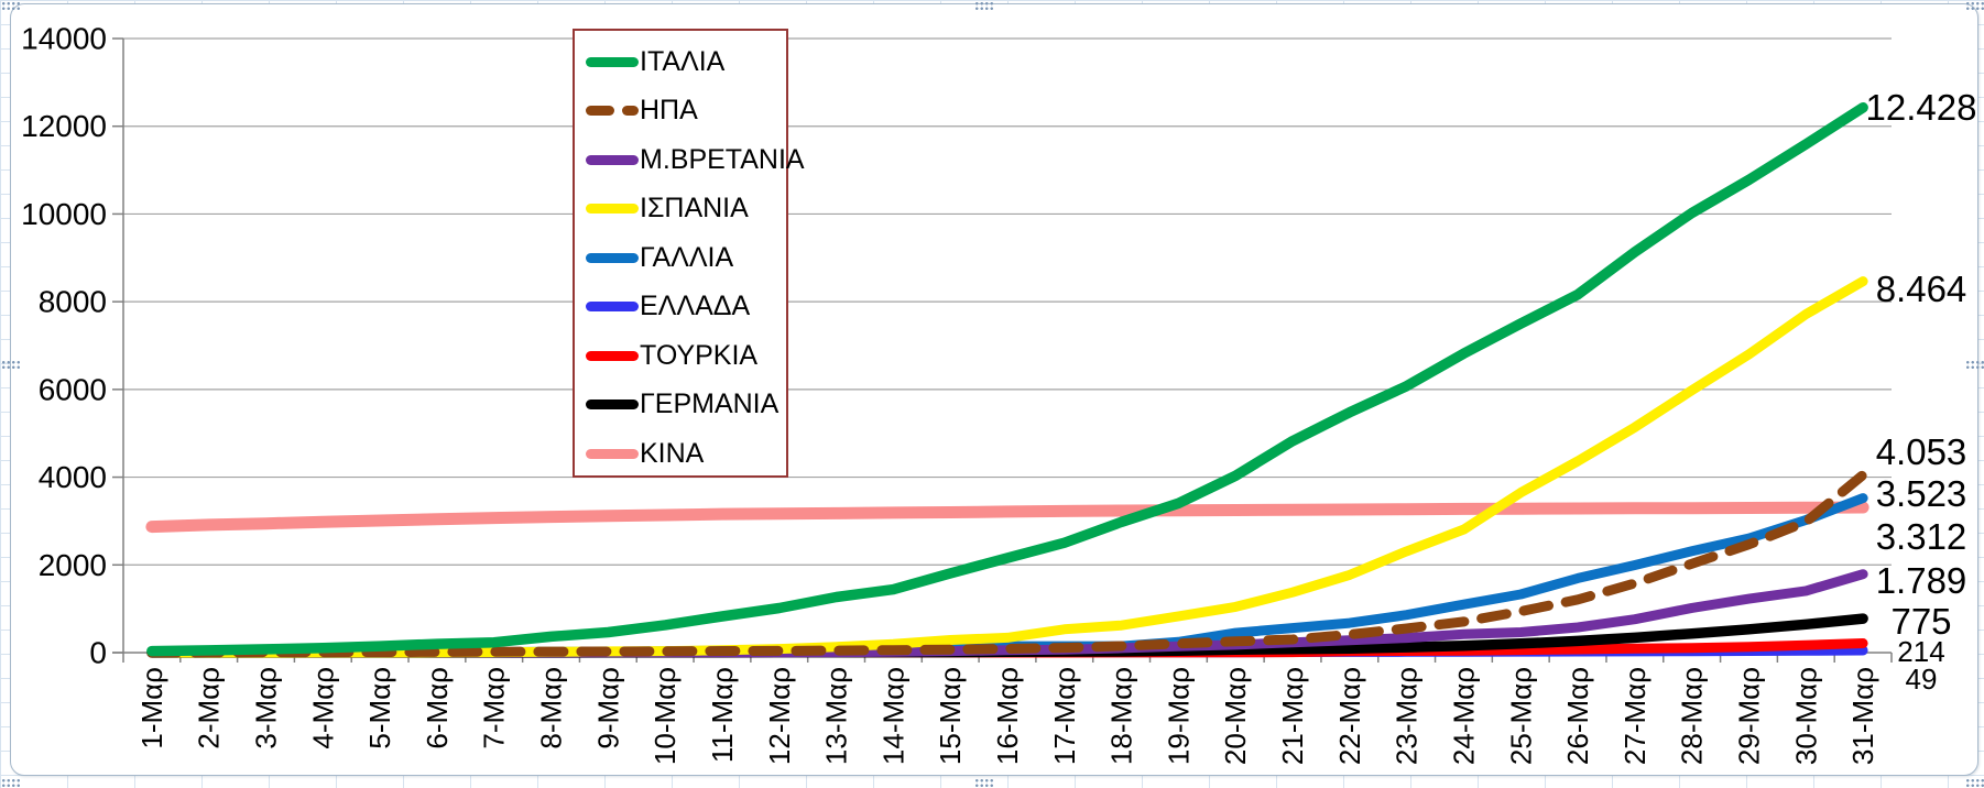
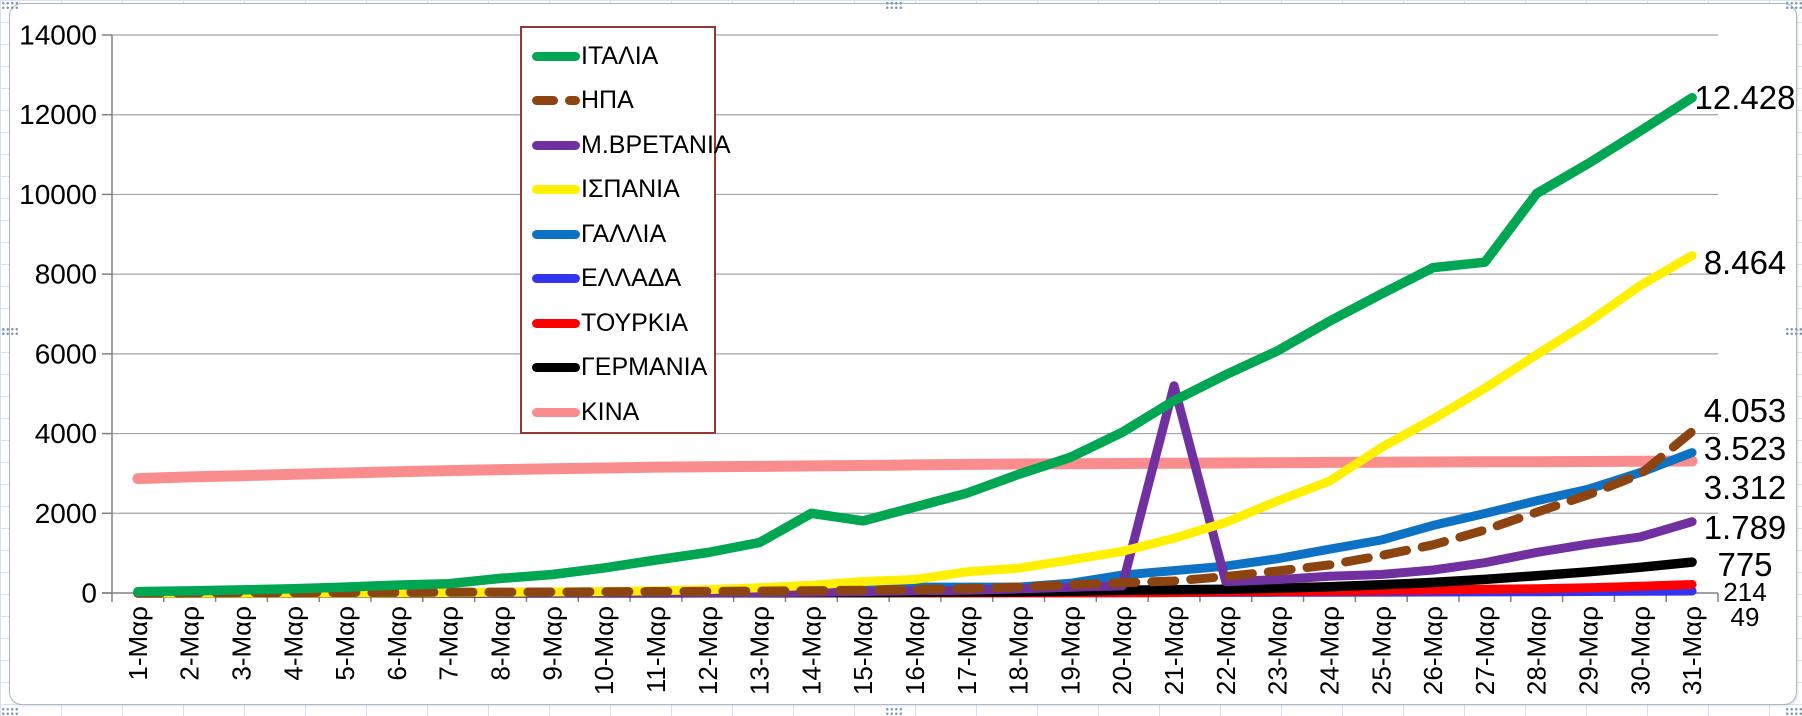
ΙΤΑΛΙΑ/14-Μαρ: 1400 -> 2000
Μ.ΒΡΕΤΑΝΙΑ/21-Μαρ: 200 -> 5200
ΙΤΑΛΙΑ/27-Μαρ: 9100 -> 8300
